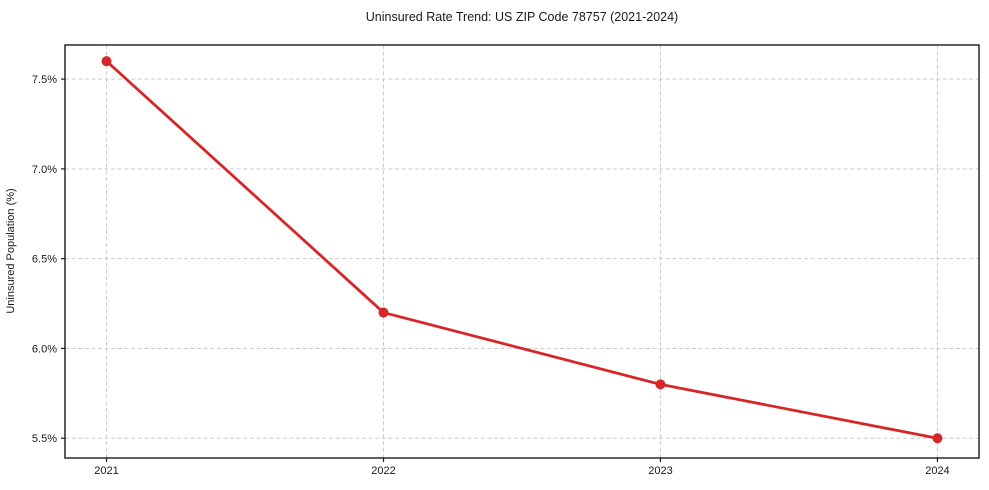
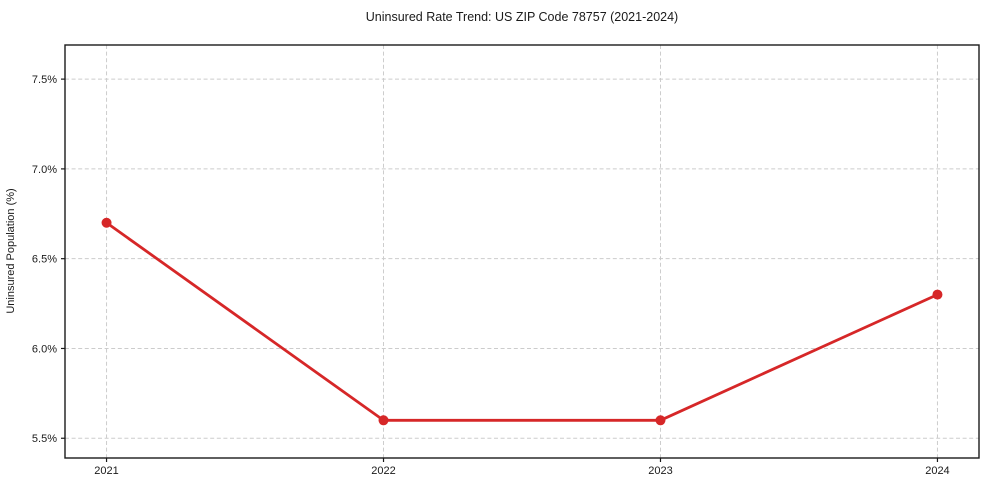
2021: 7.6% -> 6.7%
2022: 6.2% -> 5.6%
2023: 5.8% -> 5.6%
2024: 5.5% -> 6.3%
